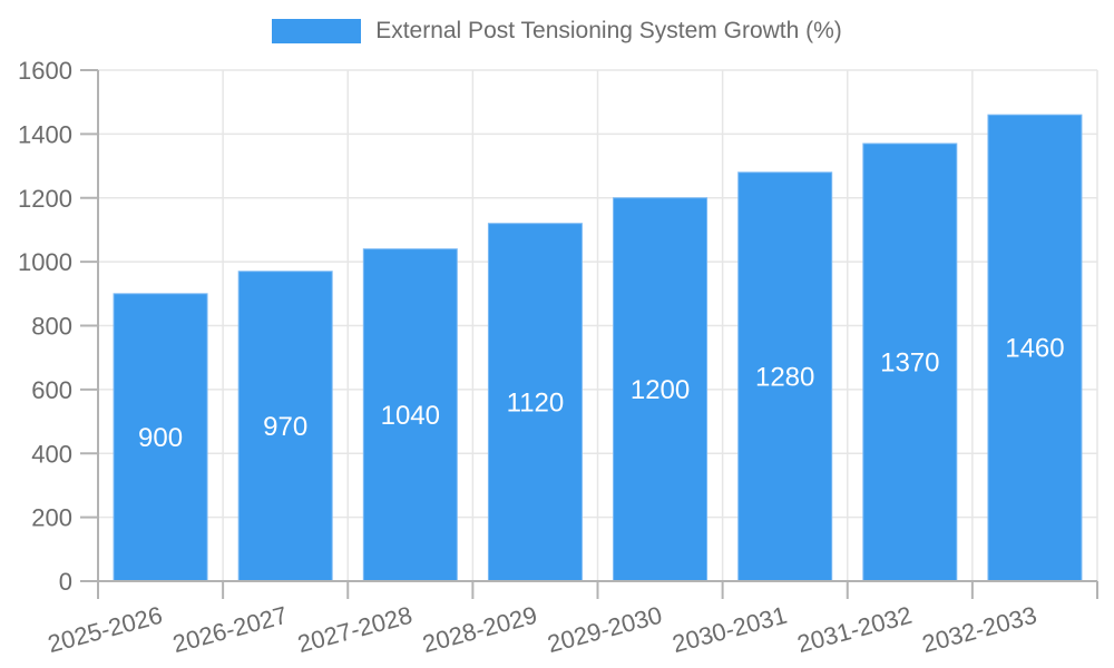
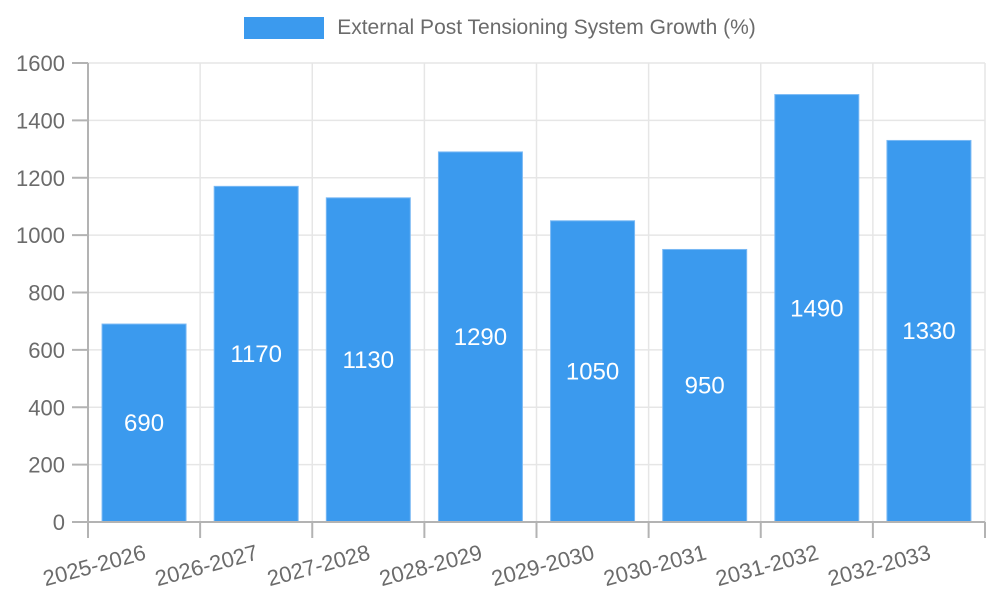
2025-2026: 900 -> 690
2026-2027: 970 -> 1170
2027-2028: 1040 -> 1130
2028-2029: 1120 -> 1290
2029-2030: 1200 -> 1050
2030-2031: 1280 -> 950
2031-2032: 1370 -> 1490
2032-2033: 1460 -> 1330
